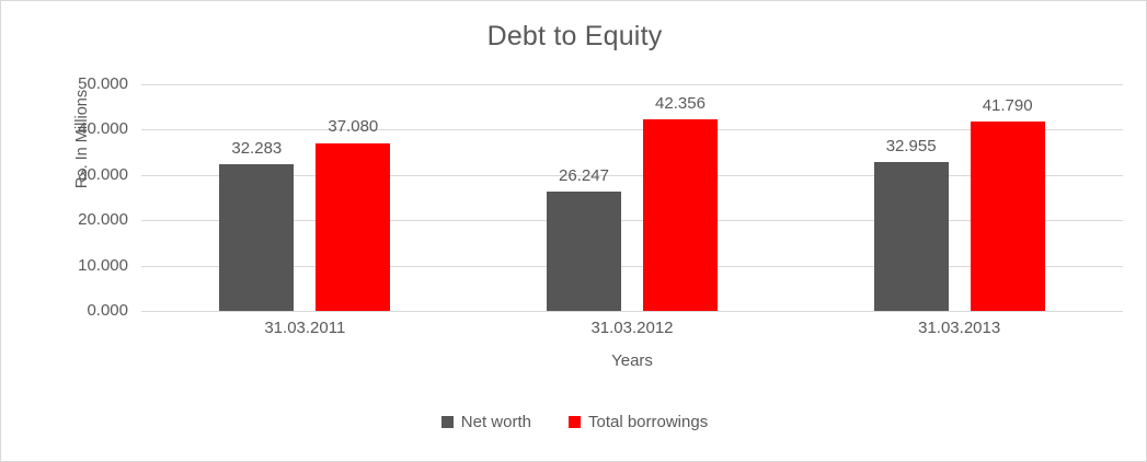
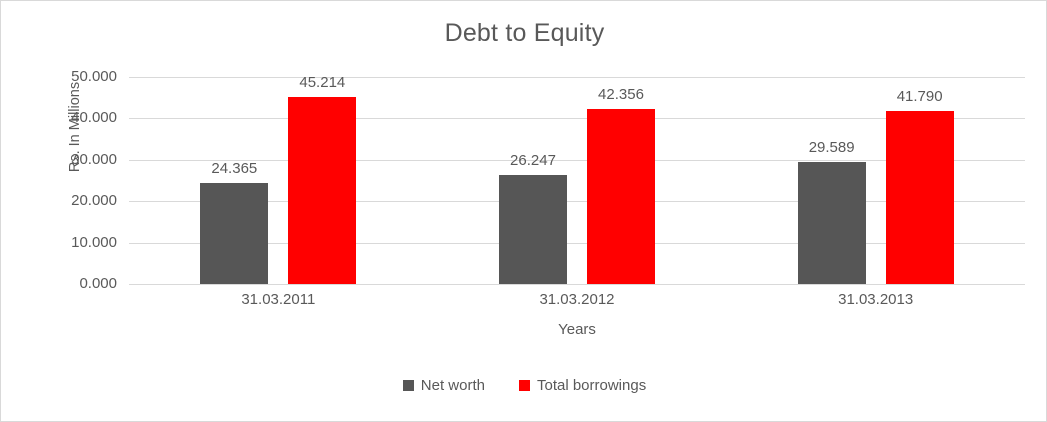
Net worth/31.03.2011: 32.283 -> 24.365
Total borrowings/31.03.2011: 37.080 -> 45.214
Net worth/31.03.2013: 32.955 -> 29.589
